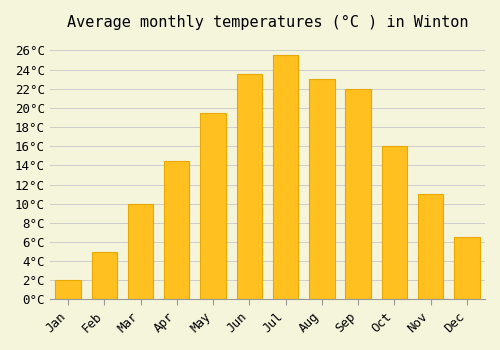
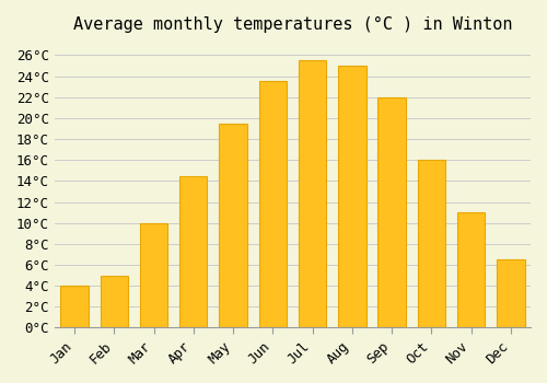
Jan: 2.0°C -> 4.0°C
Aug: 23.0°C -> 25.0°C
